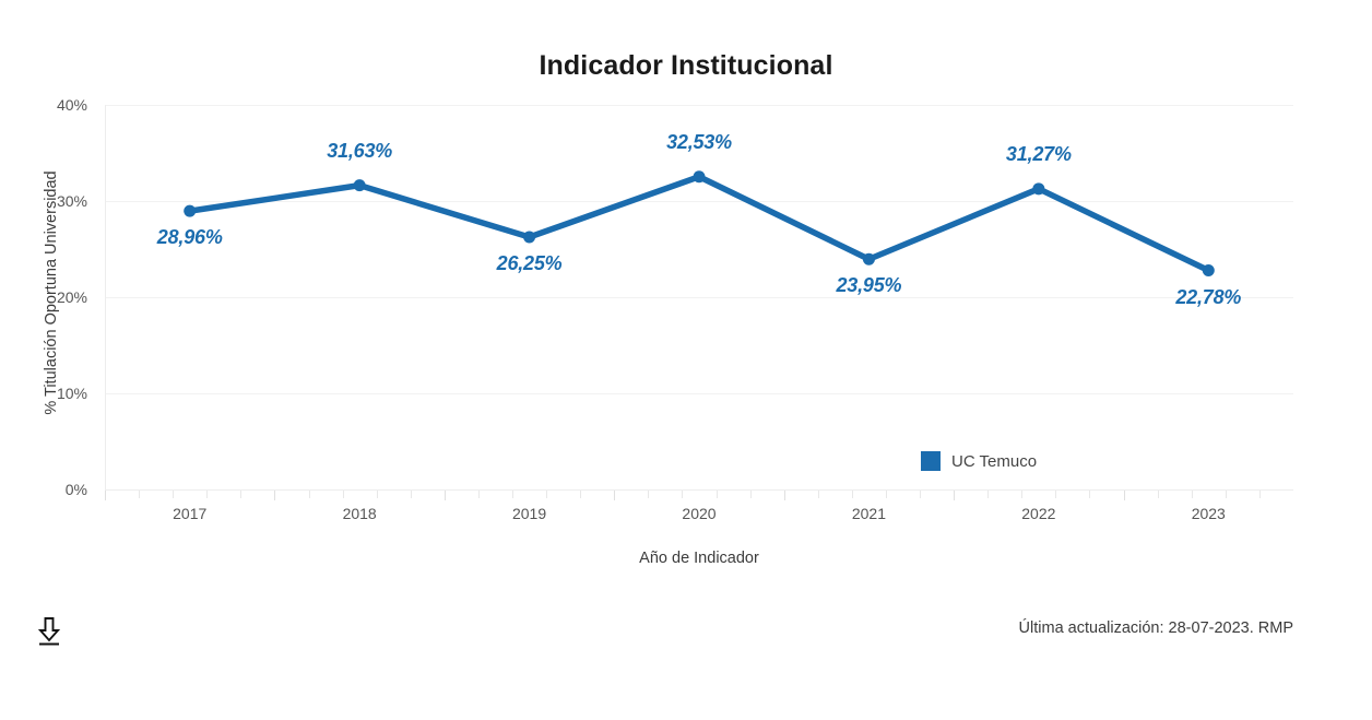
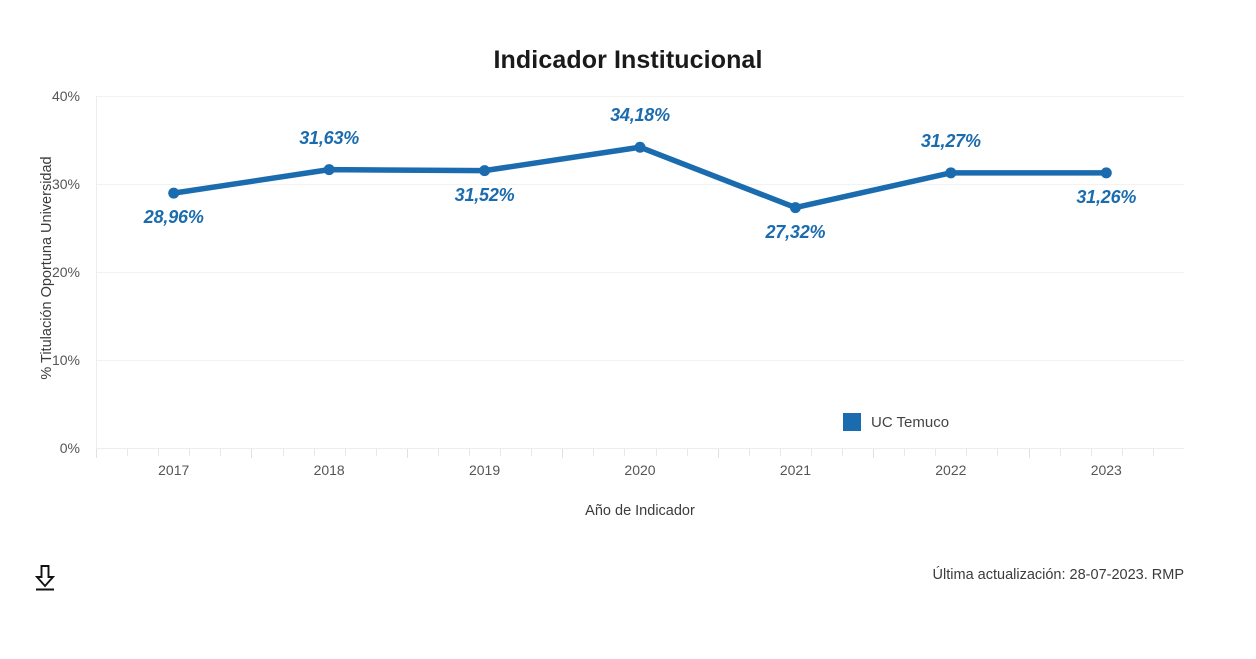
2019: 26,25% -> 31,52%
2020: 32,53% -> 34,18%
2021: 23,95% -> 27,32%
2023: 22,78% -> 31,26%
